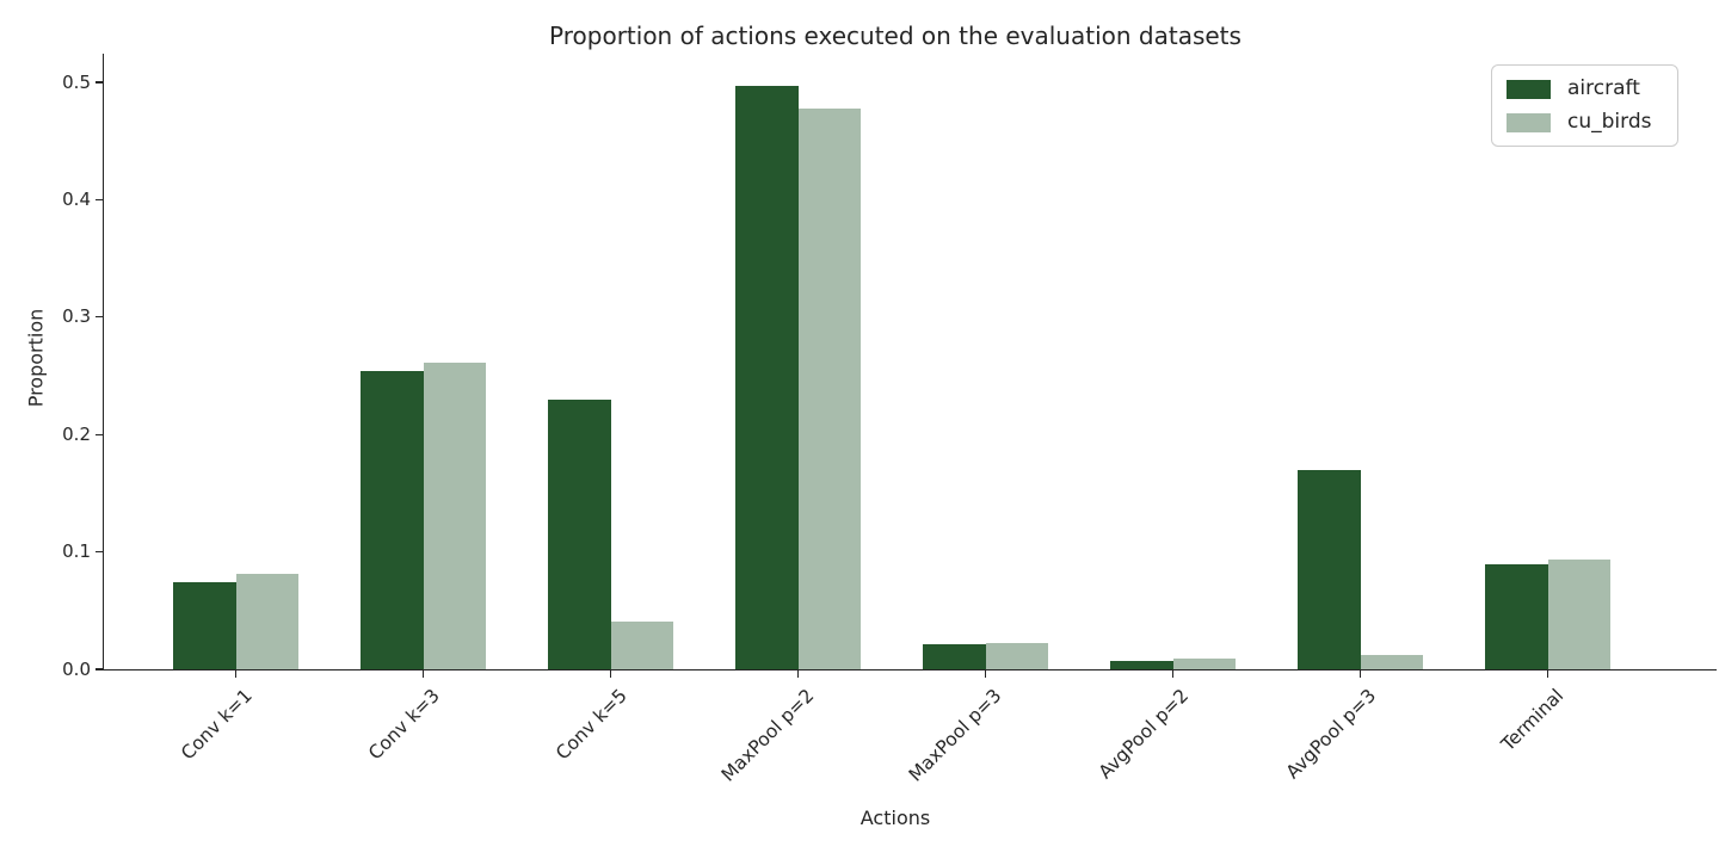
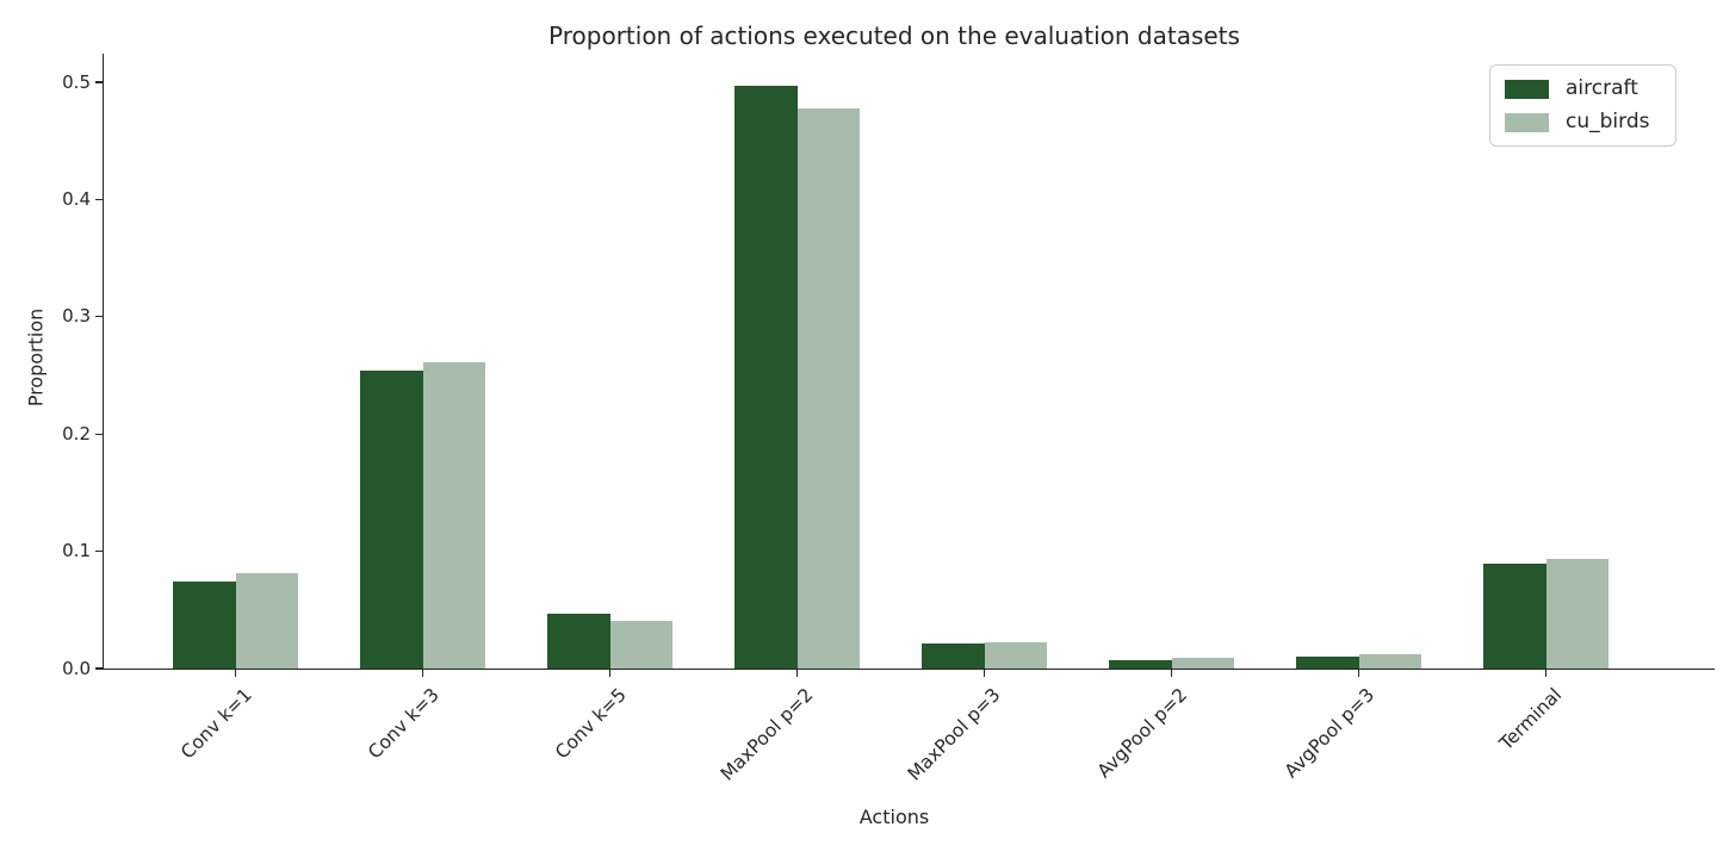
aircraft/Conv k=5: 0.23 -> 0.05
aircraft/AvgPool p=3: 0.17 -> 0.01
